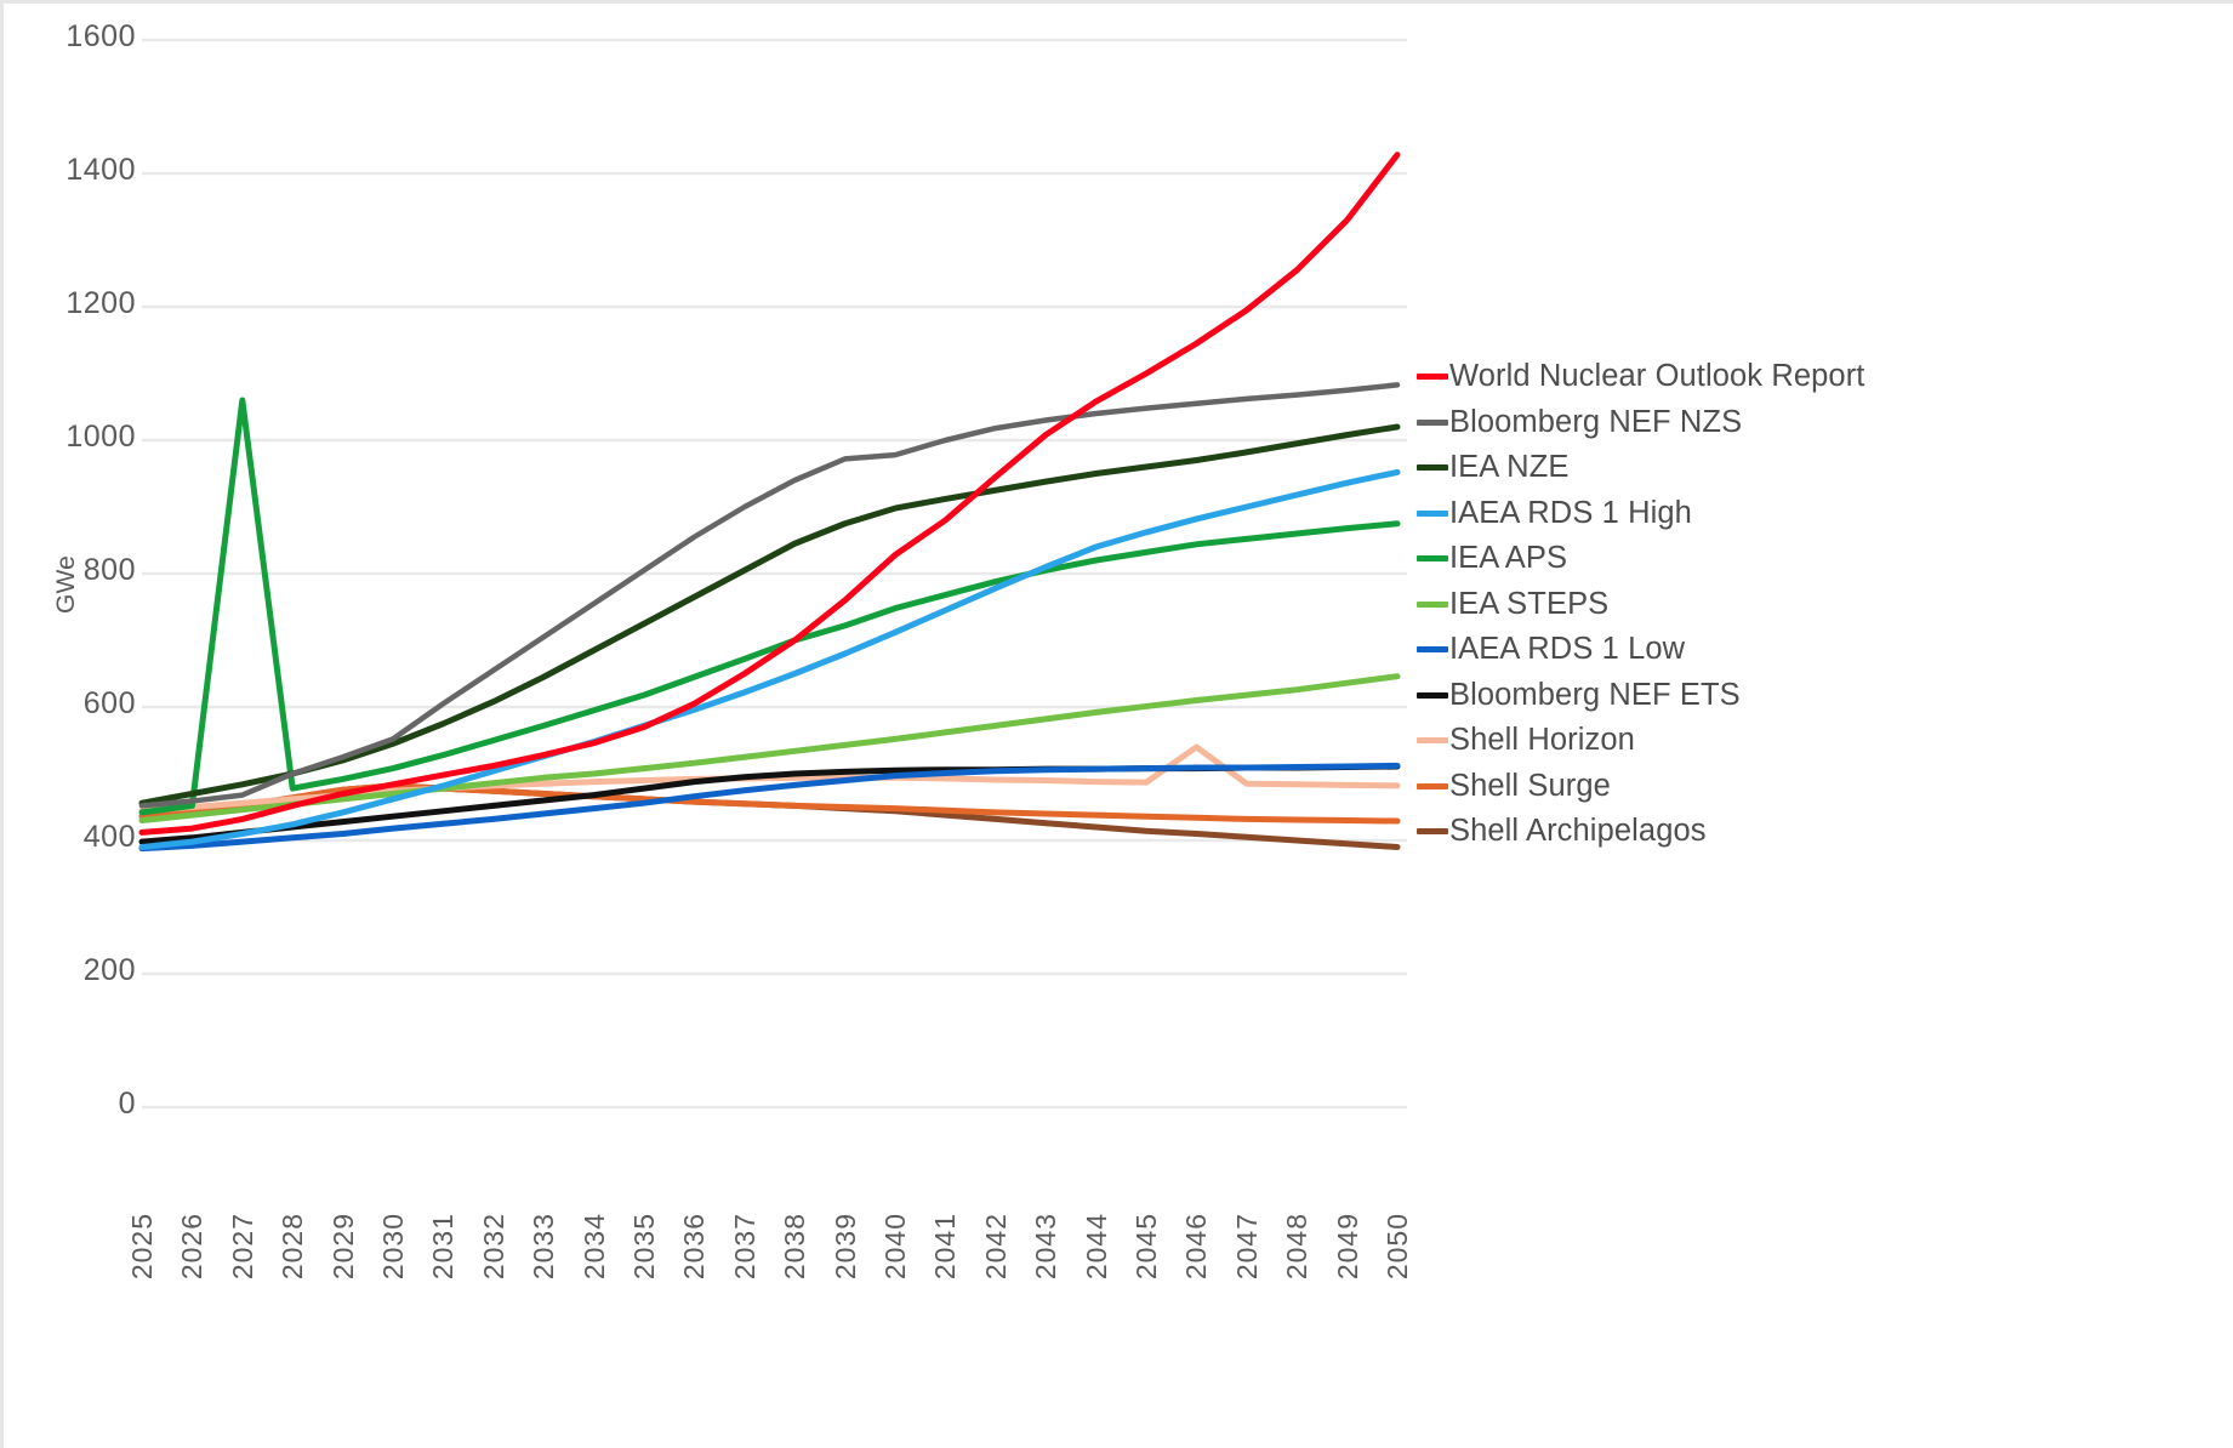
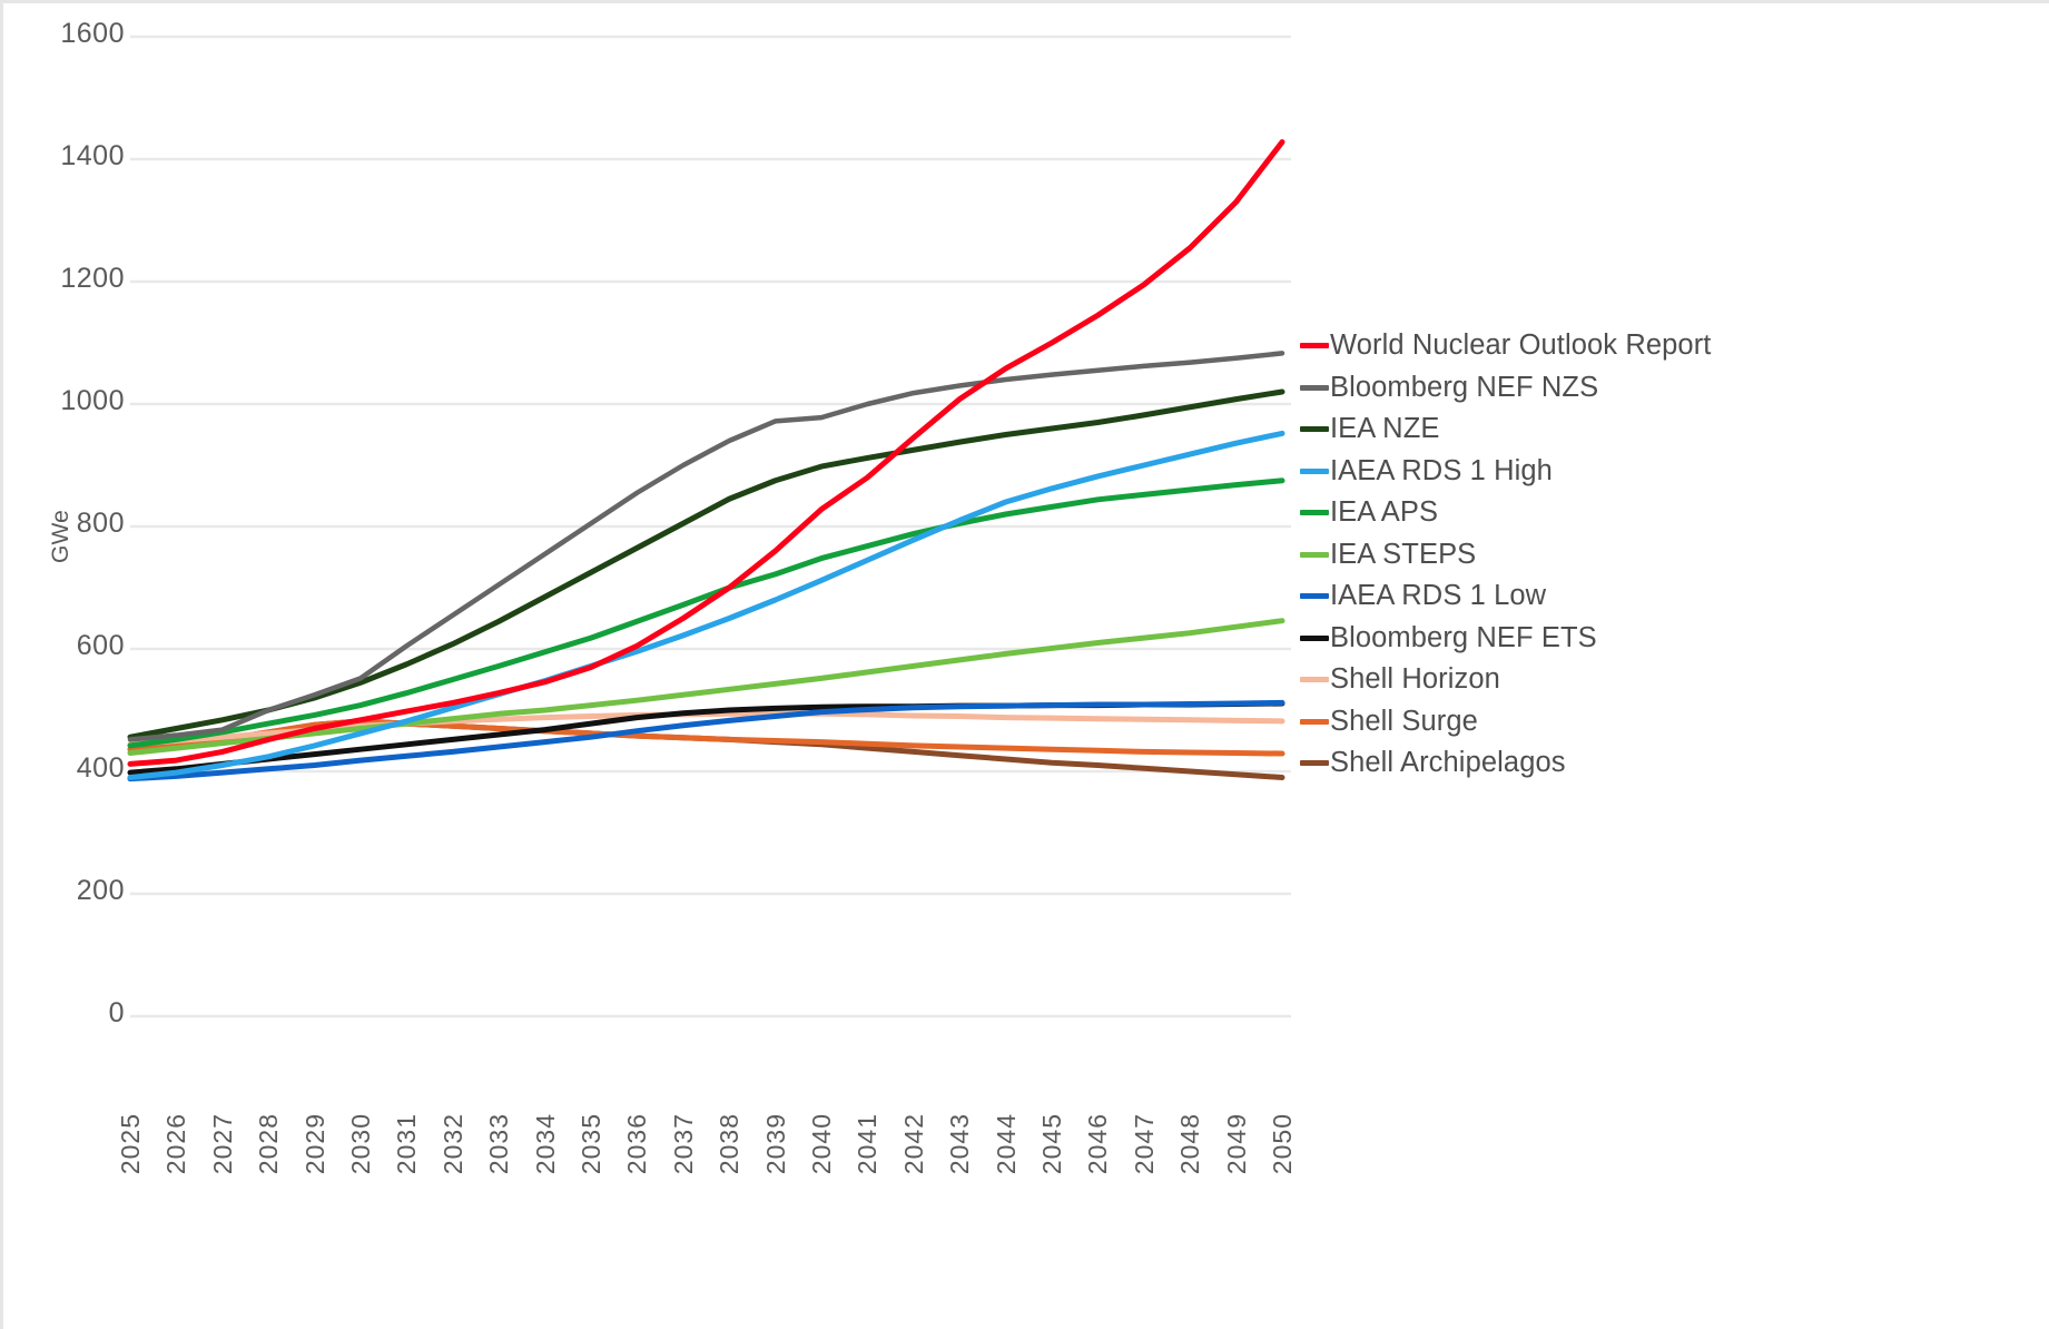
IEA APS/2027: 1060 -> 460
Shell Horizon/2046: 540 -> 490
